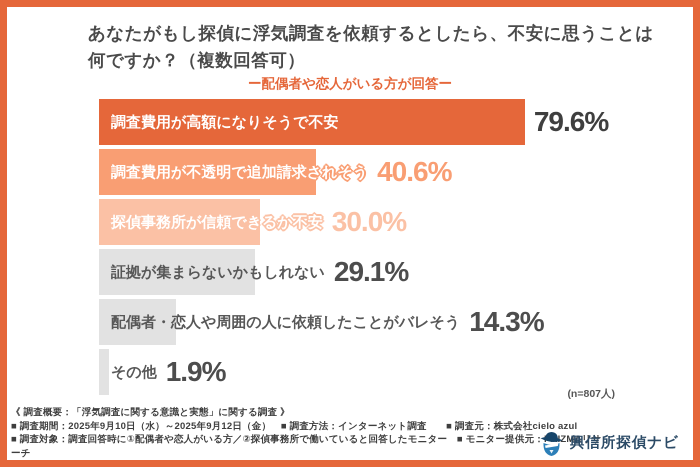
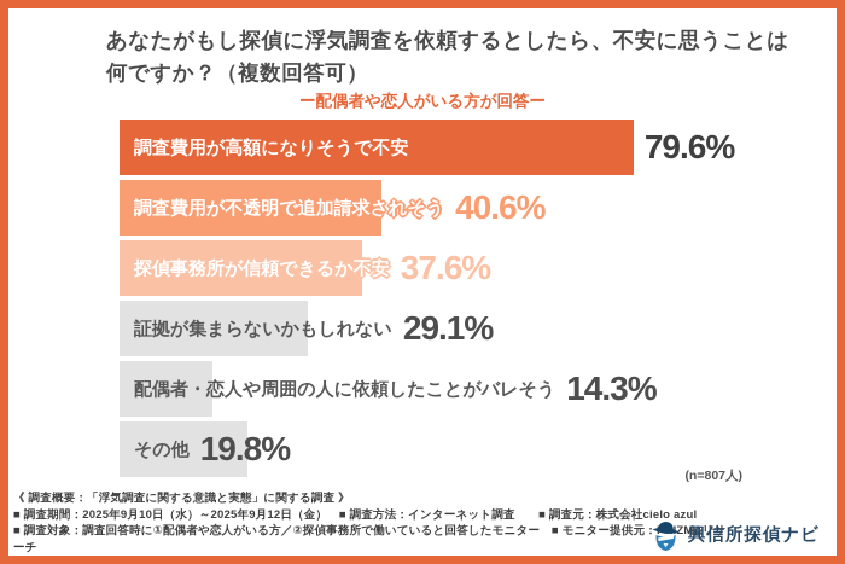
探偵事務所が信頼できるか不安: 30.0% -> 37.6%
その他: 1.9% -> 19.8%
